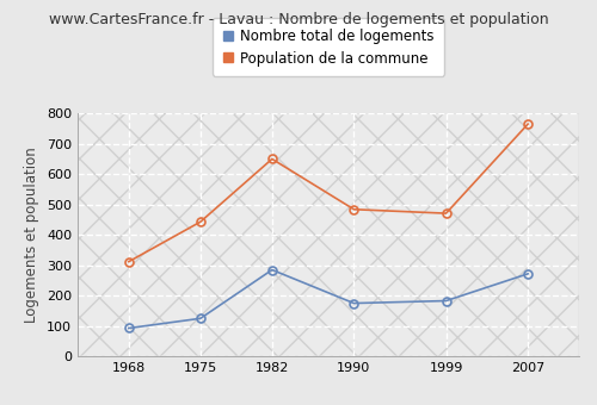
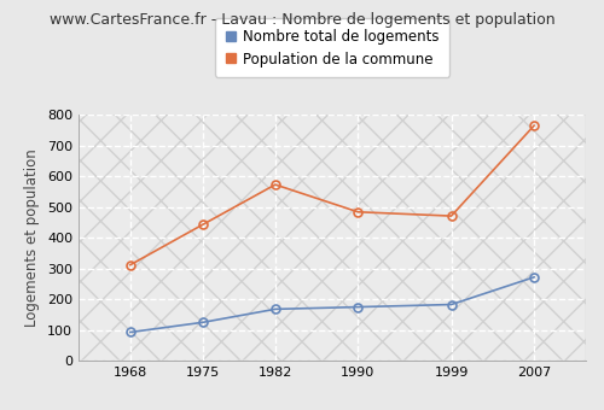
Nombre total de logements/1982: 285 -> 168
Population de la commune/1982: 650 -> 573
